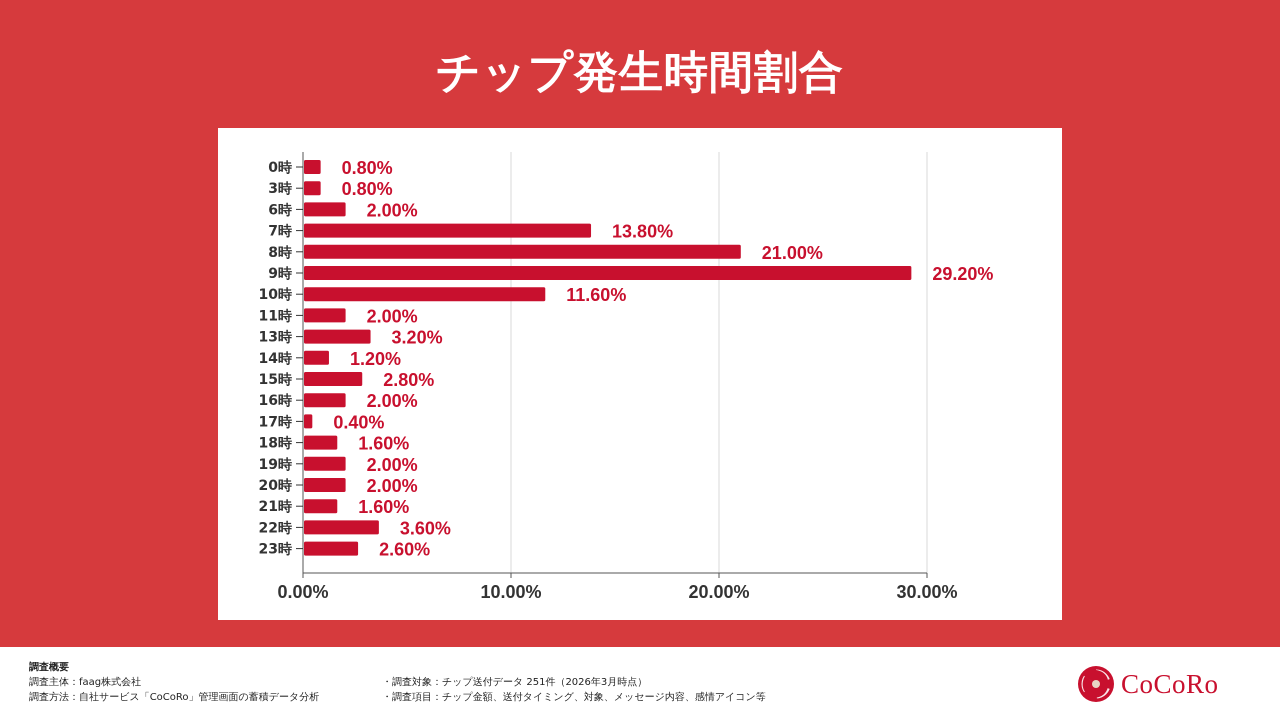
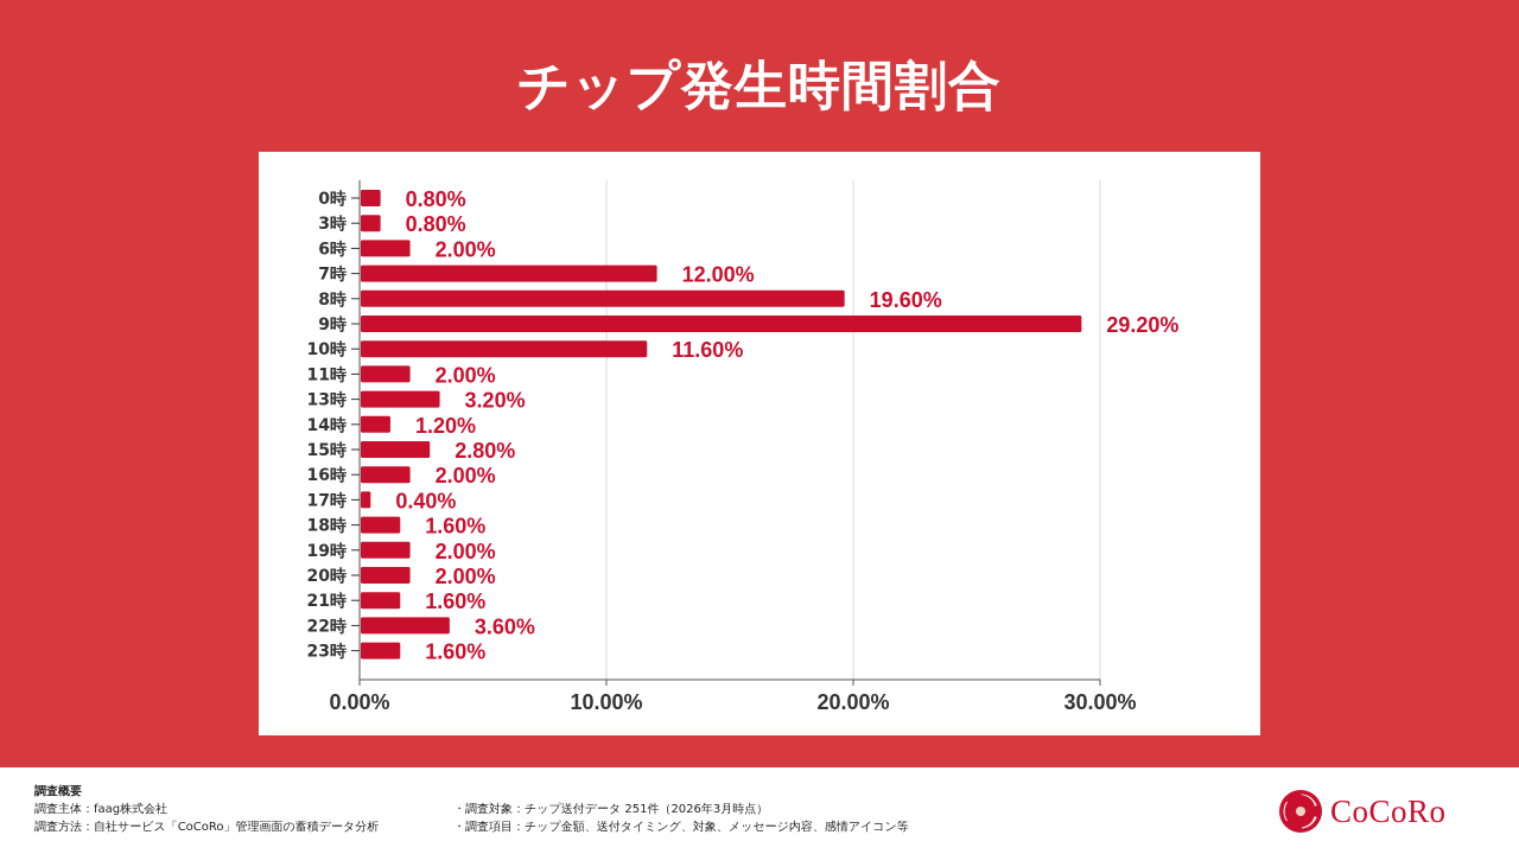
7時: 13.80% -> 12.00%
8時: 21.00% -> 19.60%
23時: 2.60% -> 1.60%
